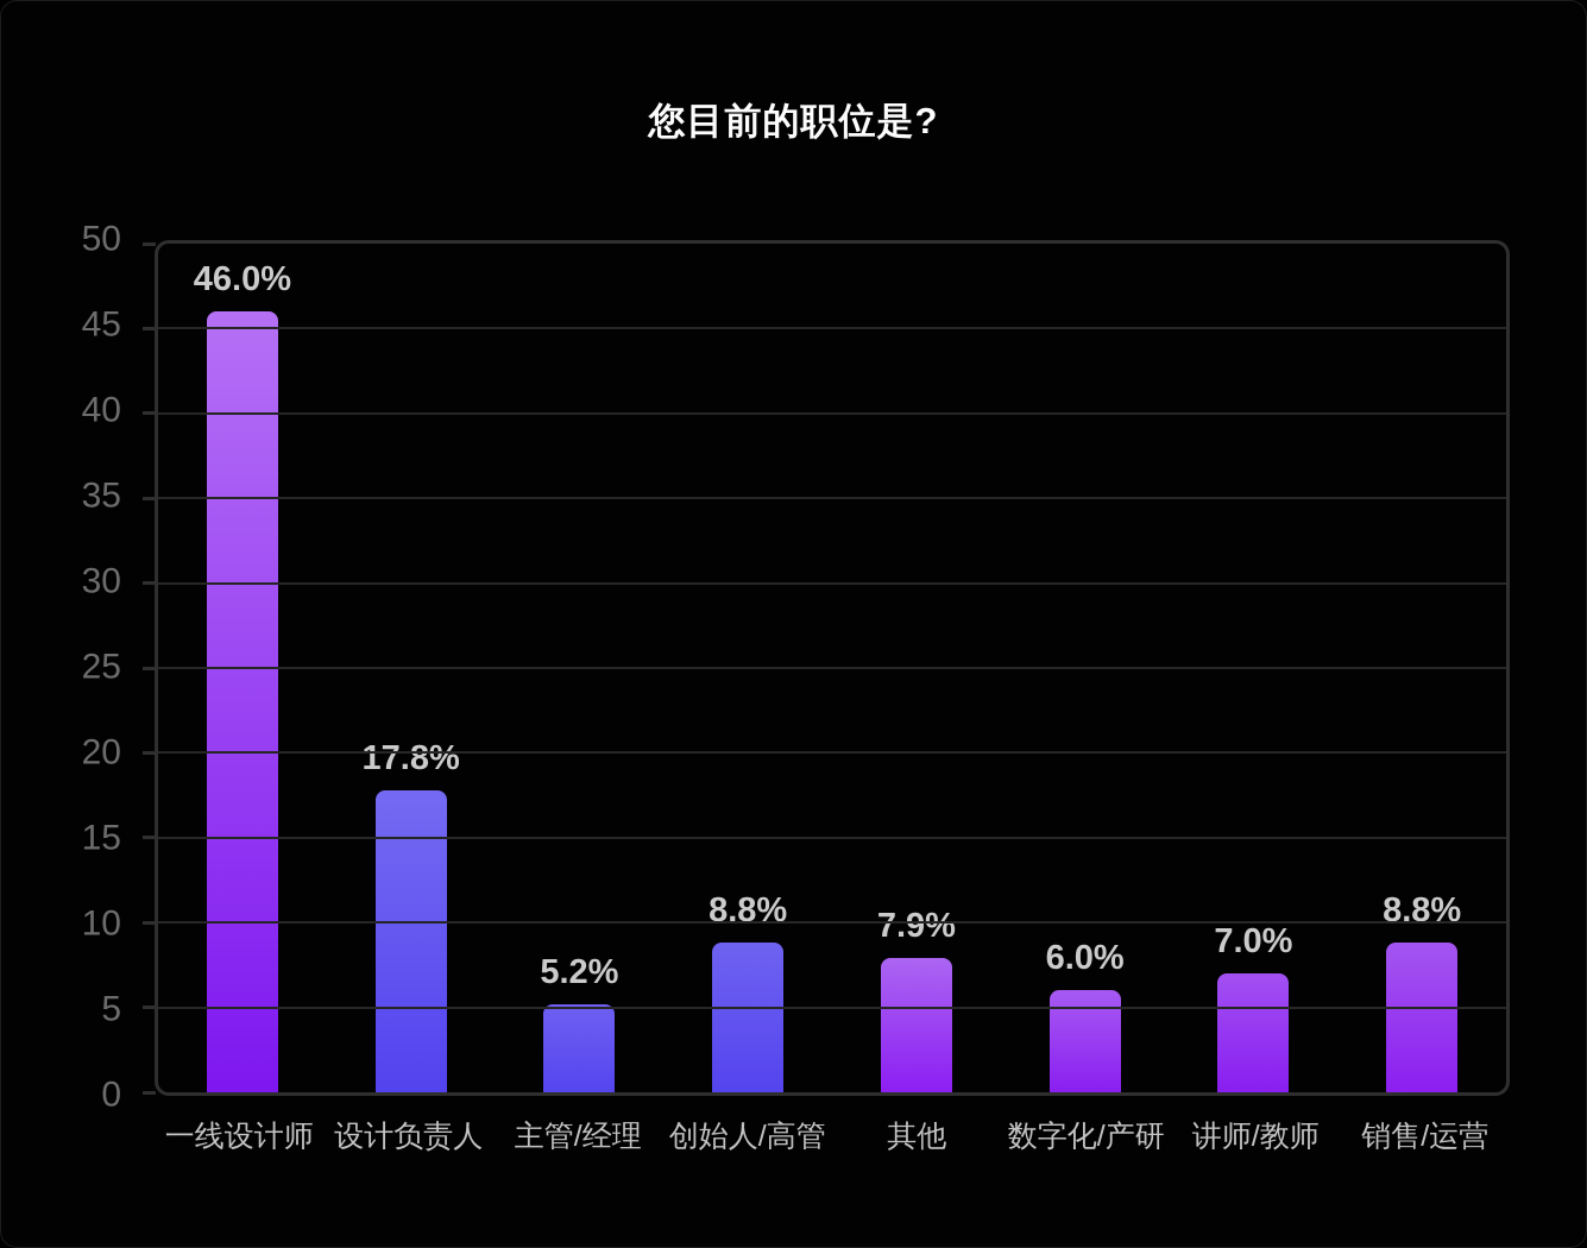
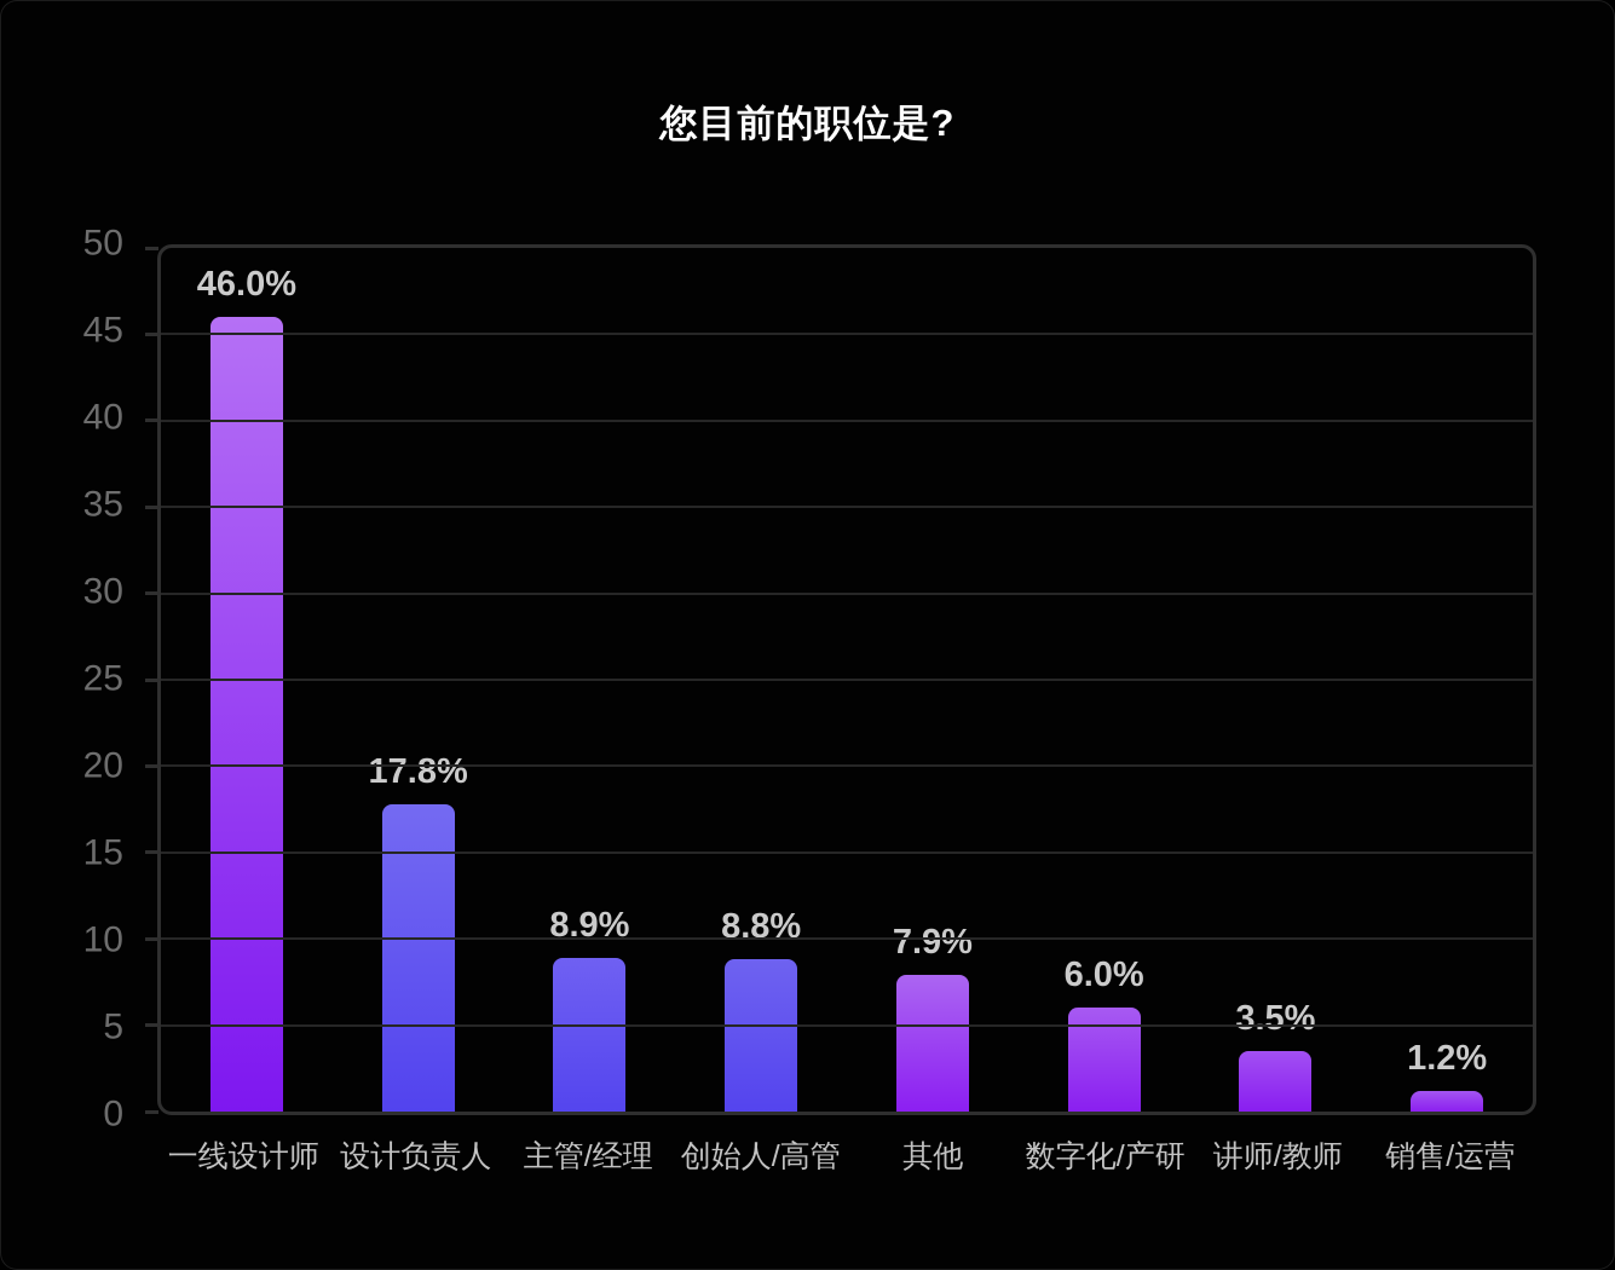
主管/经理: 5.2% -> 8.9%
讲师/教师: 7.0% -> 3.5%
销售/运营: 8.8% -> 1.2%
